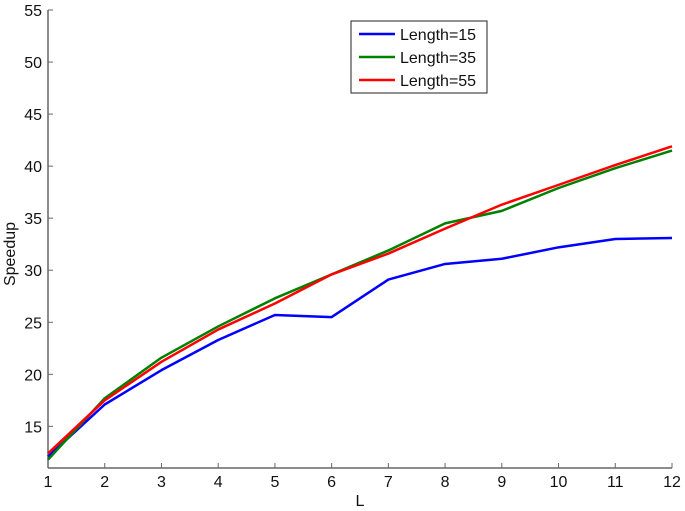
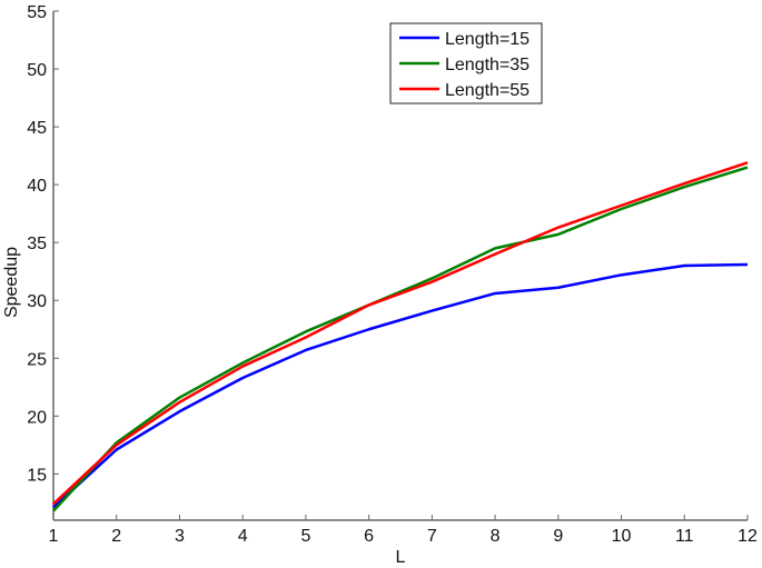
Length=15/6: 25.5 -> 27.5
